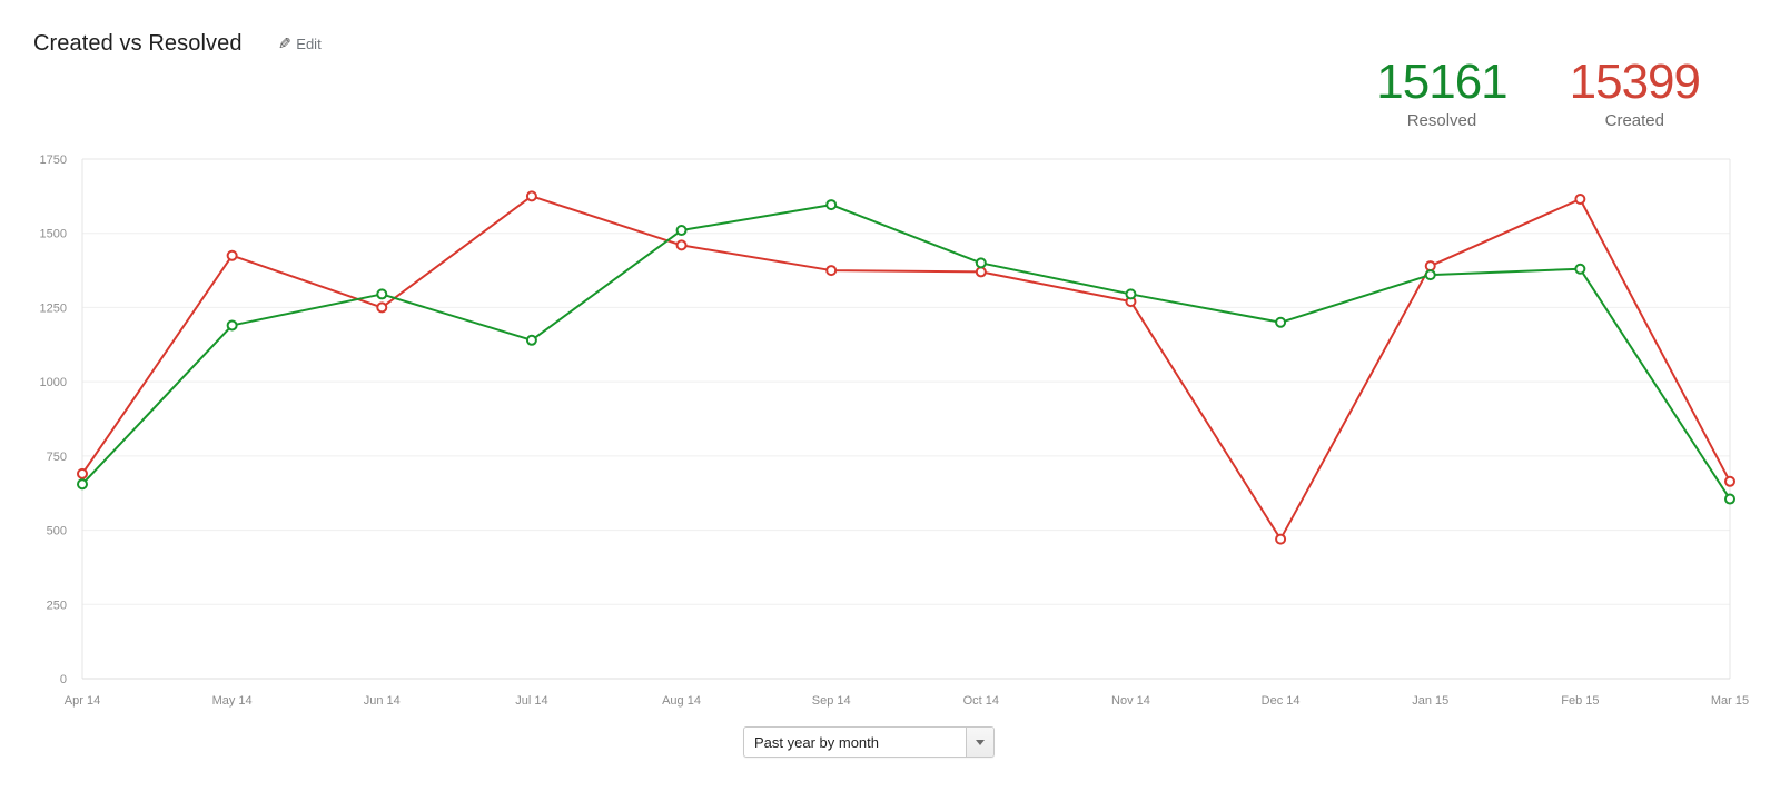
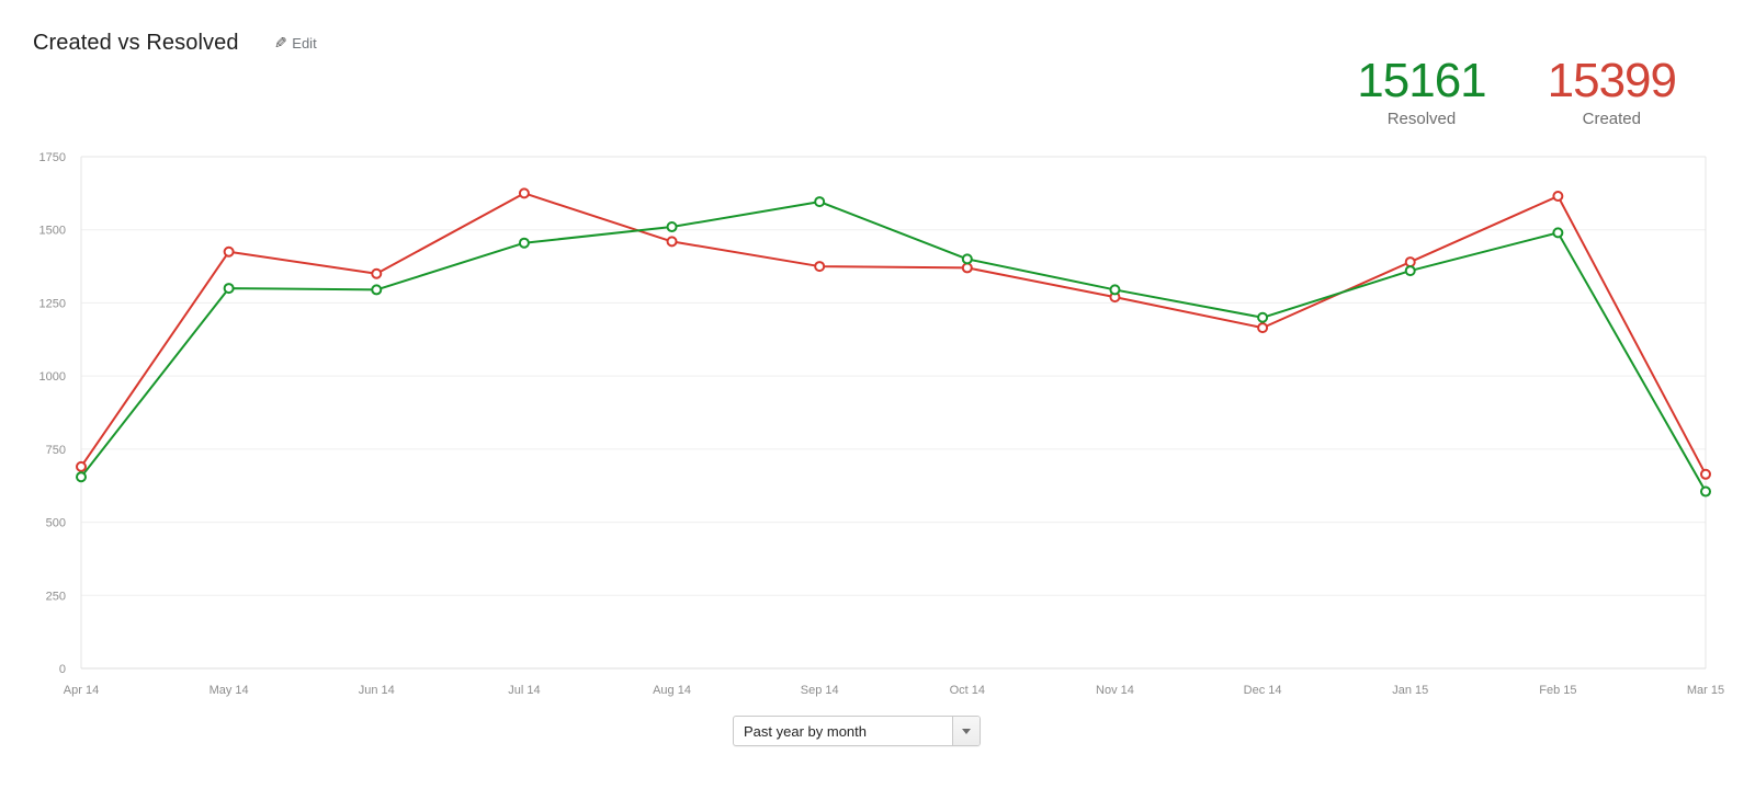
Resolved/May 14: 1190 -> 1300
Created/Jun 14: 1250 -> 1350
Resolved/Jul 14: 1140 -> 1460
Created/Dec 14: 470 -> 1160
Resolved/Feb 15: 1380 -> 1490
